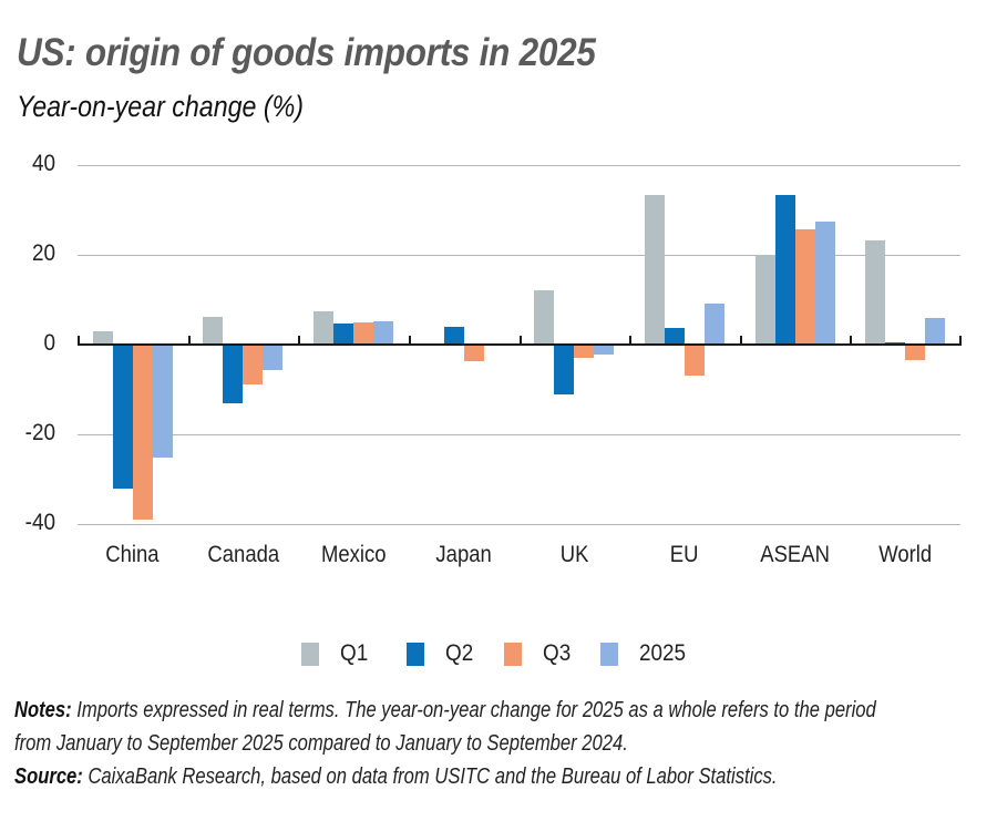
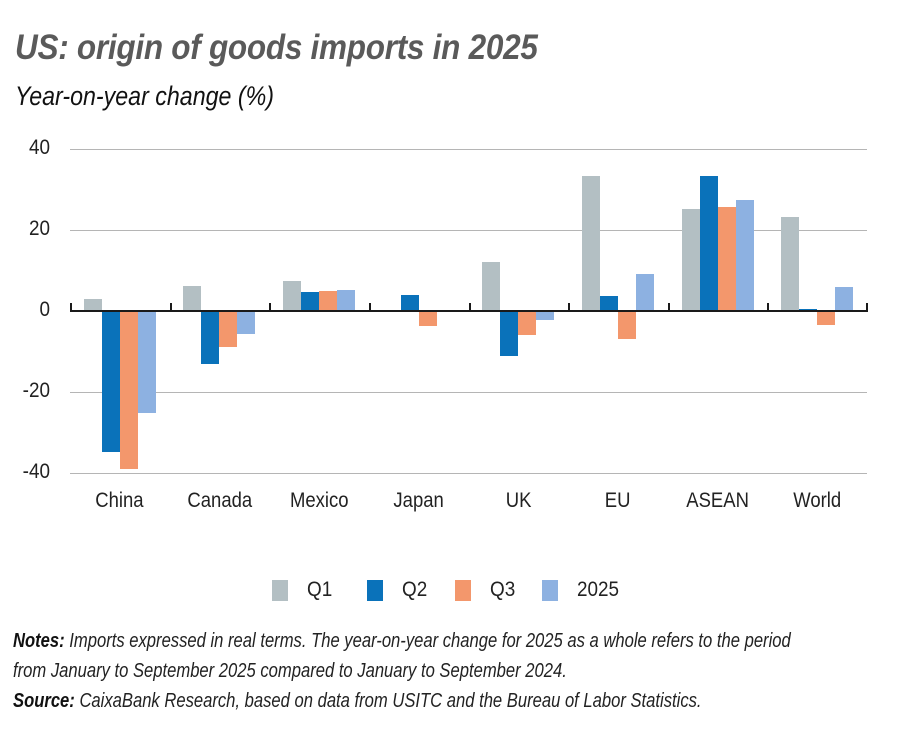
Q2/China: -32 -> -35
Q3/UK: -3 -> -6
Q1/ASEAN: 20 -> 25
